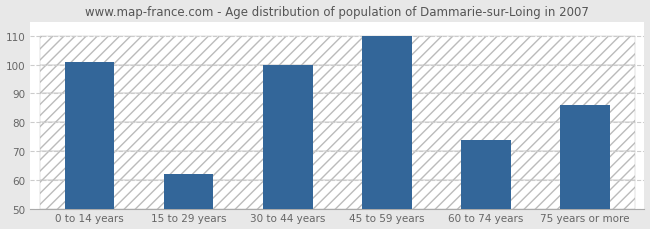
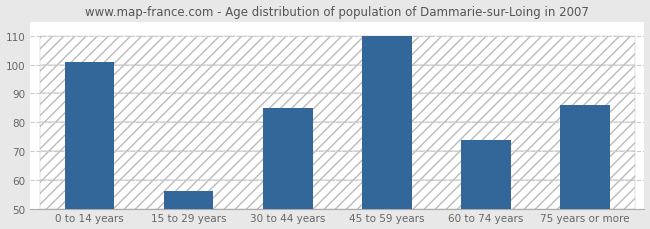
15 to 29 years: 62 -> 56
30 to 44 years: 100 -> 85
